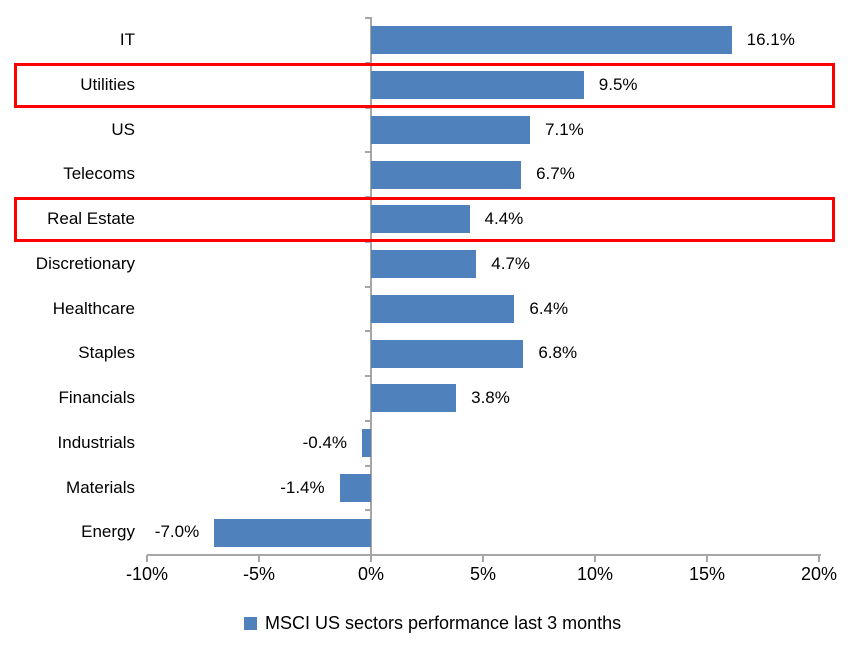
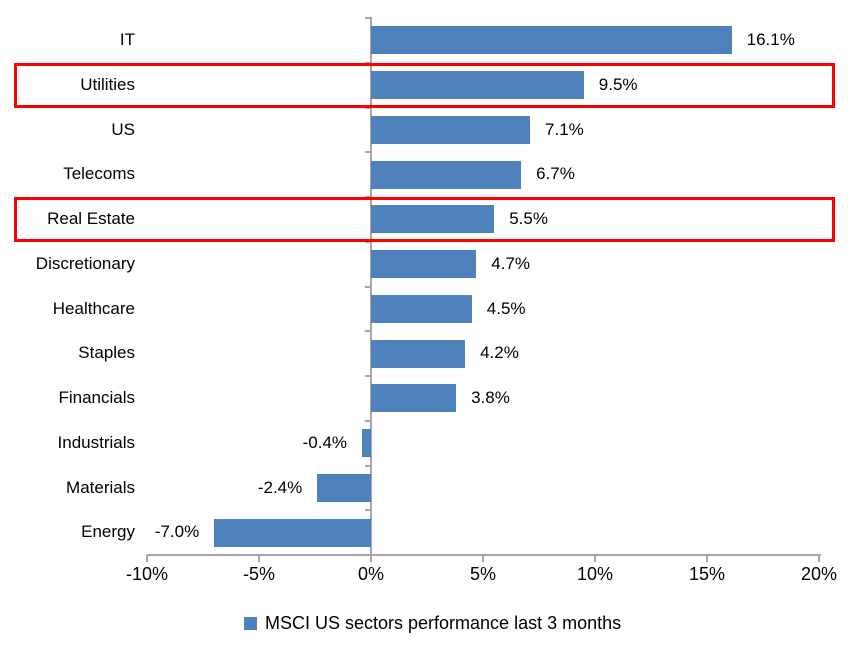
Real Estate: 4.4% -> 5.5%
Healthcare: 6.4% -> 4.5%
Staples: 6.8% -> 4.2%
Materials: -1.4% -> -2.4%
